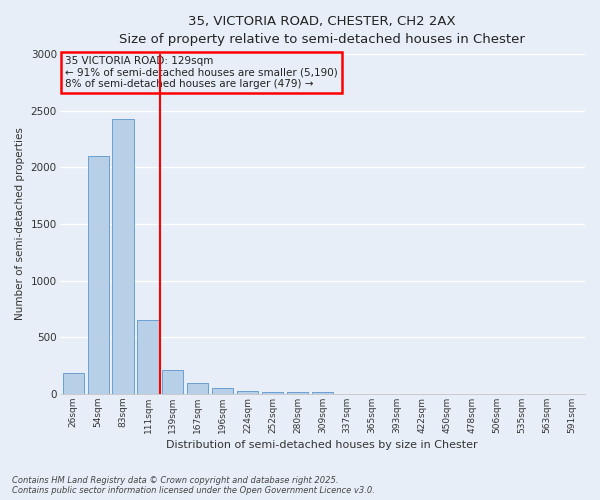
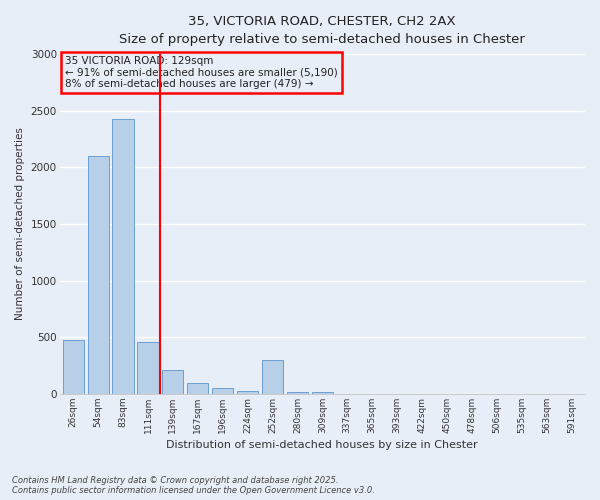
26sqm: 180 -> 480
111sqm: 650 -> 460
252sqm: 20 -> 300
